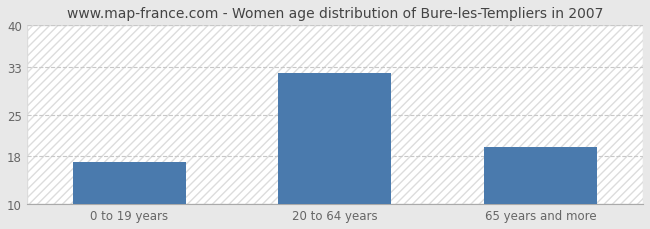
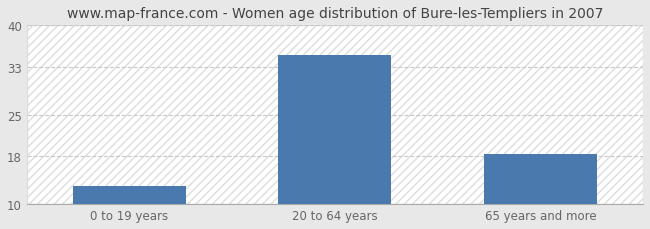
0 to 19 years: 17.0 -> 13.0
20 to 64 years: 32.0 -> 35.0
65 years and more: 19.6 -> 18.5
